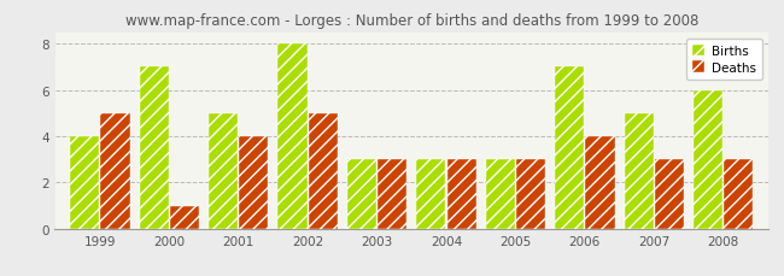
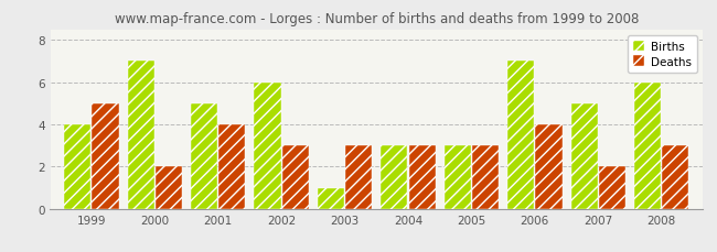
Deaths/2000: 1 -> 2
Births/2002: 8 -> 6
Deaths/2002: 5 -> 3
Births/2003: 3 -> 1
Deaths/2007: 3 -> 2
